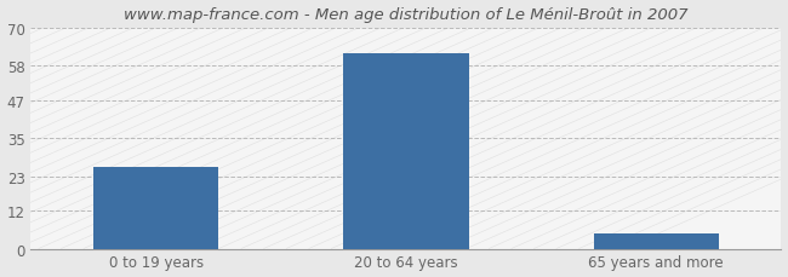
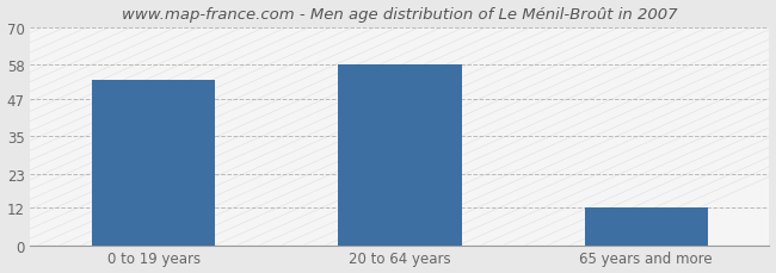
0 to 19 years: 26 -> 53
20 to 64 years: 62 -> 58
65 years and more: 5 -> 12
